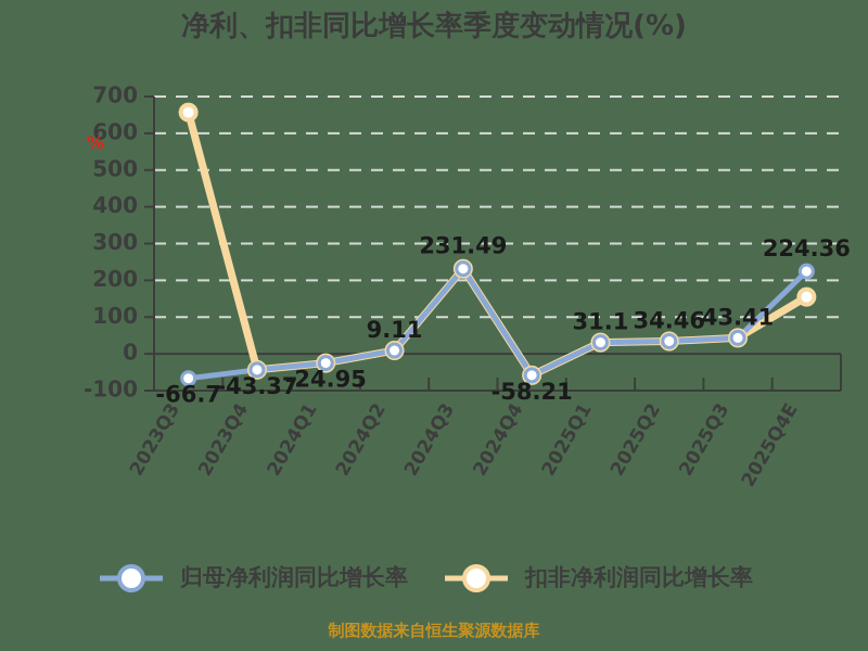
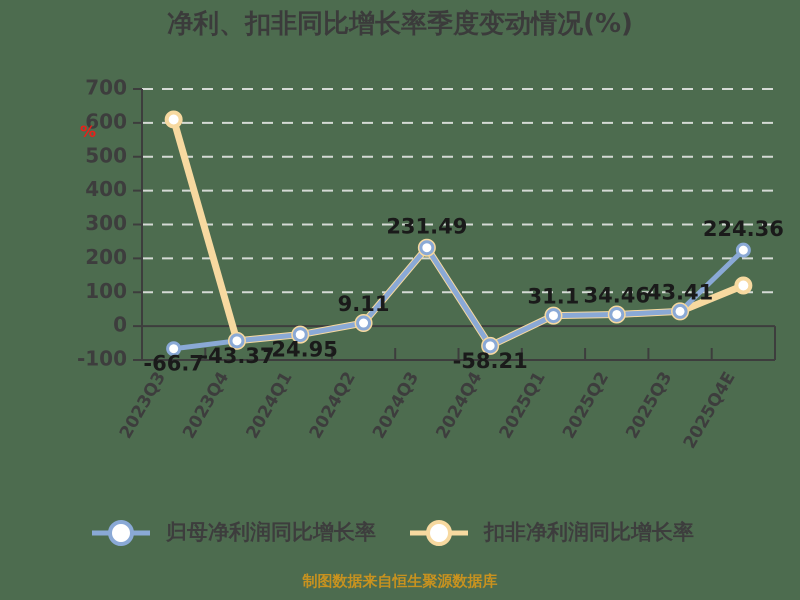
扣非净利润同比增长率/2023Q3: 660 -> 610
扣非净利润同比增长率/2025Q4E: 160 -> 120
